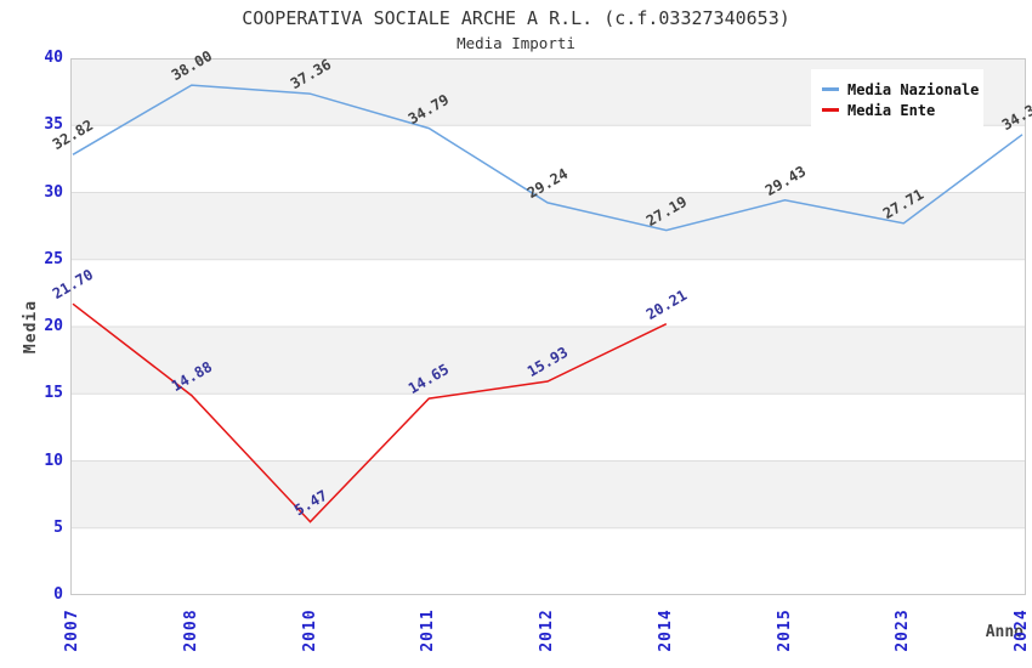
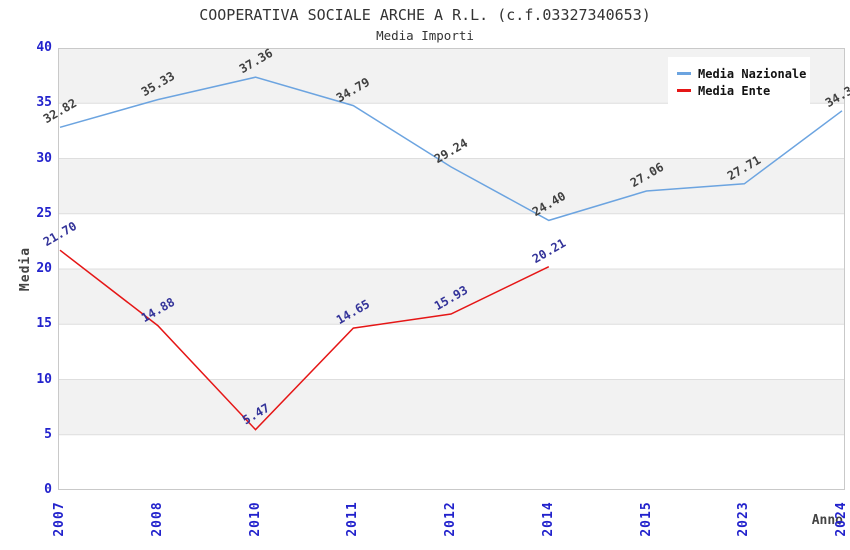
Media Nazionale/2008: 38.00 -> 35.33
Media Nazionale/2014: 27.19 -> 24.40
Media Nazionale/2015: 29.43 -> 27.06
